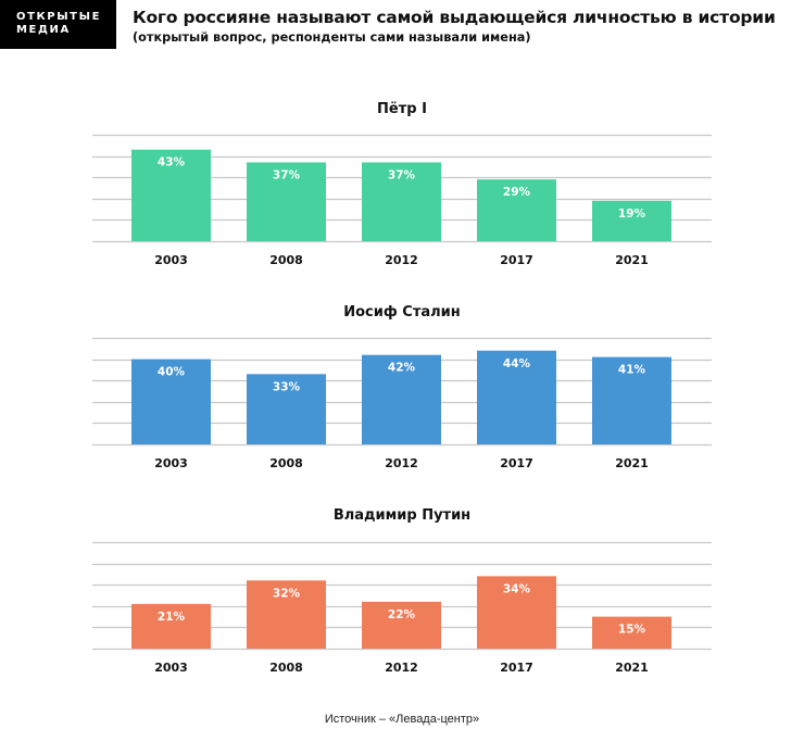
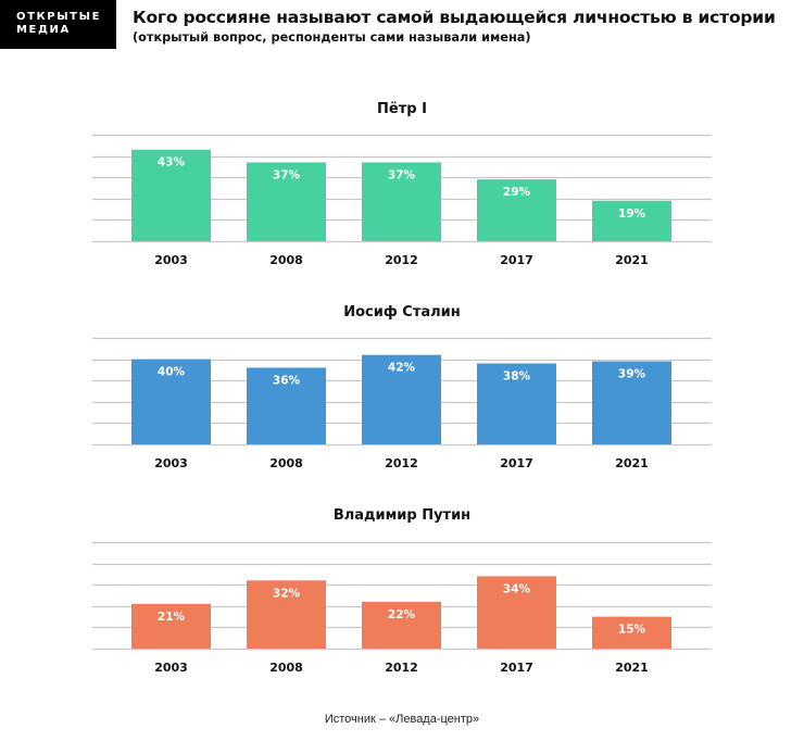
Иосиф Сталин/2008: 33% -> 36%
Иосиф Сталин/2017: 44% -> 38%
Иосиф Сталин/2021: 41% -> 39%
